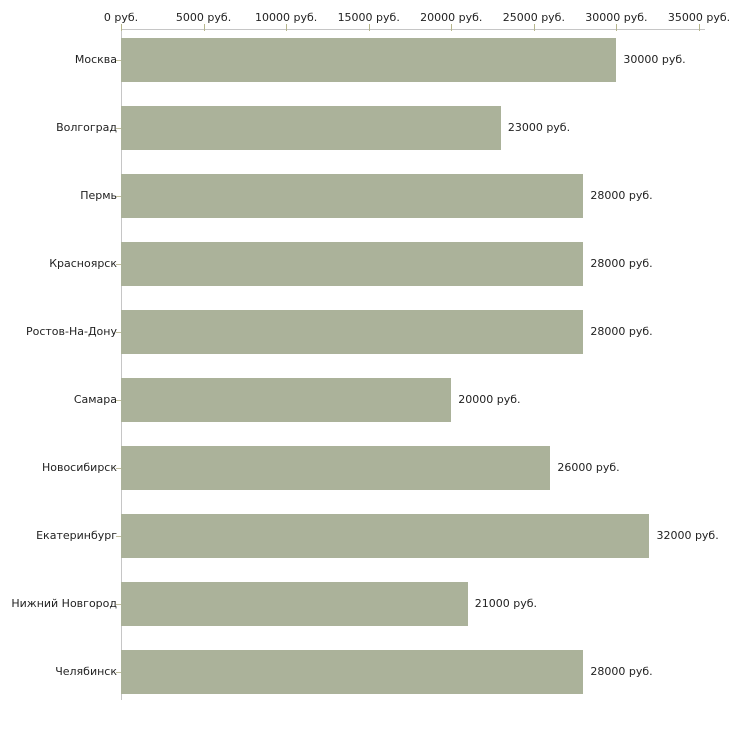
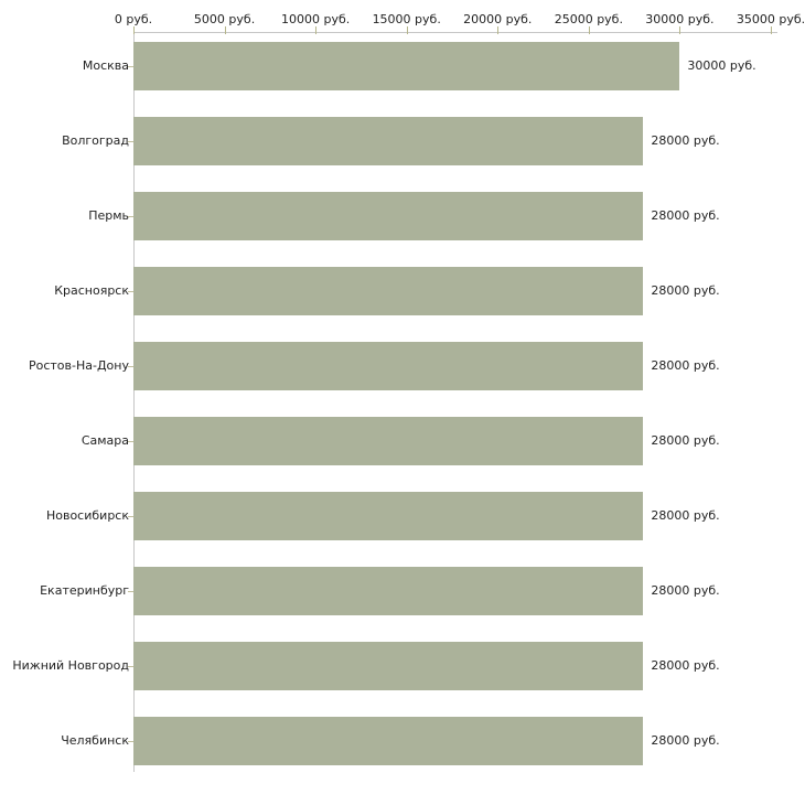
Волгоград: 23000 -> 28000
Самара: 20000 -> 28000
Новосибирск: 26000 -> 28000
Екатеринбург: 32000 -> 28000
Нижний Новгород: 21000 -> 28000
